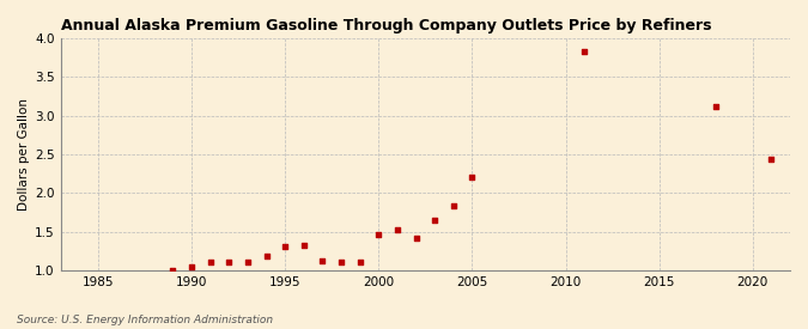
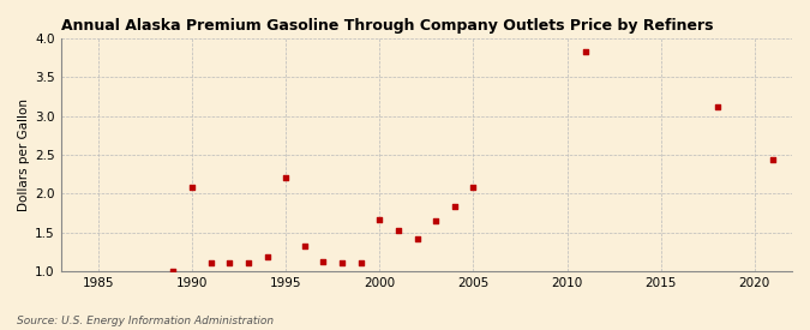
1990: 1.04 -> 2.08
1995: 1.30 -> 2.20
2000: 1.47 -> 1.66
2005: 2.20 -> 2.08
